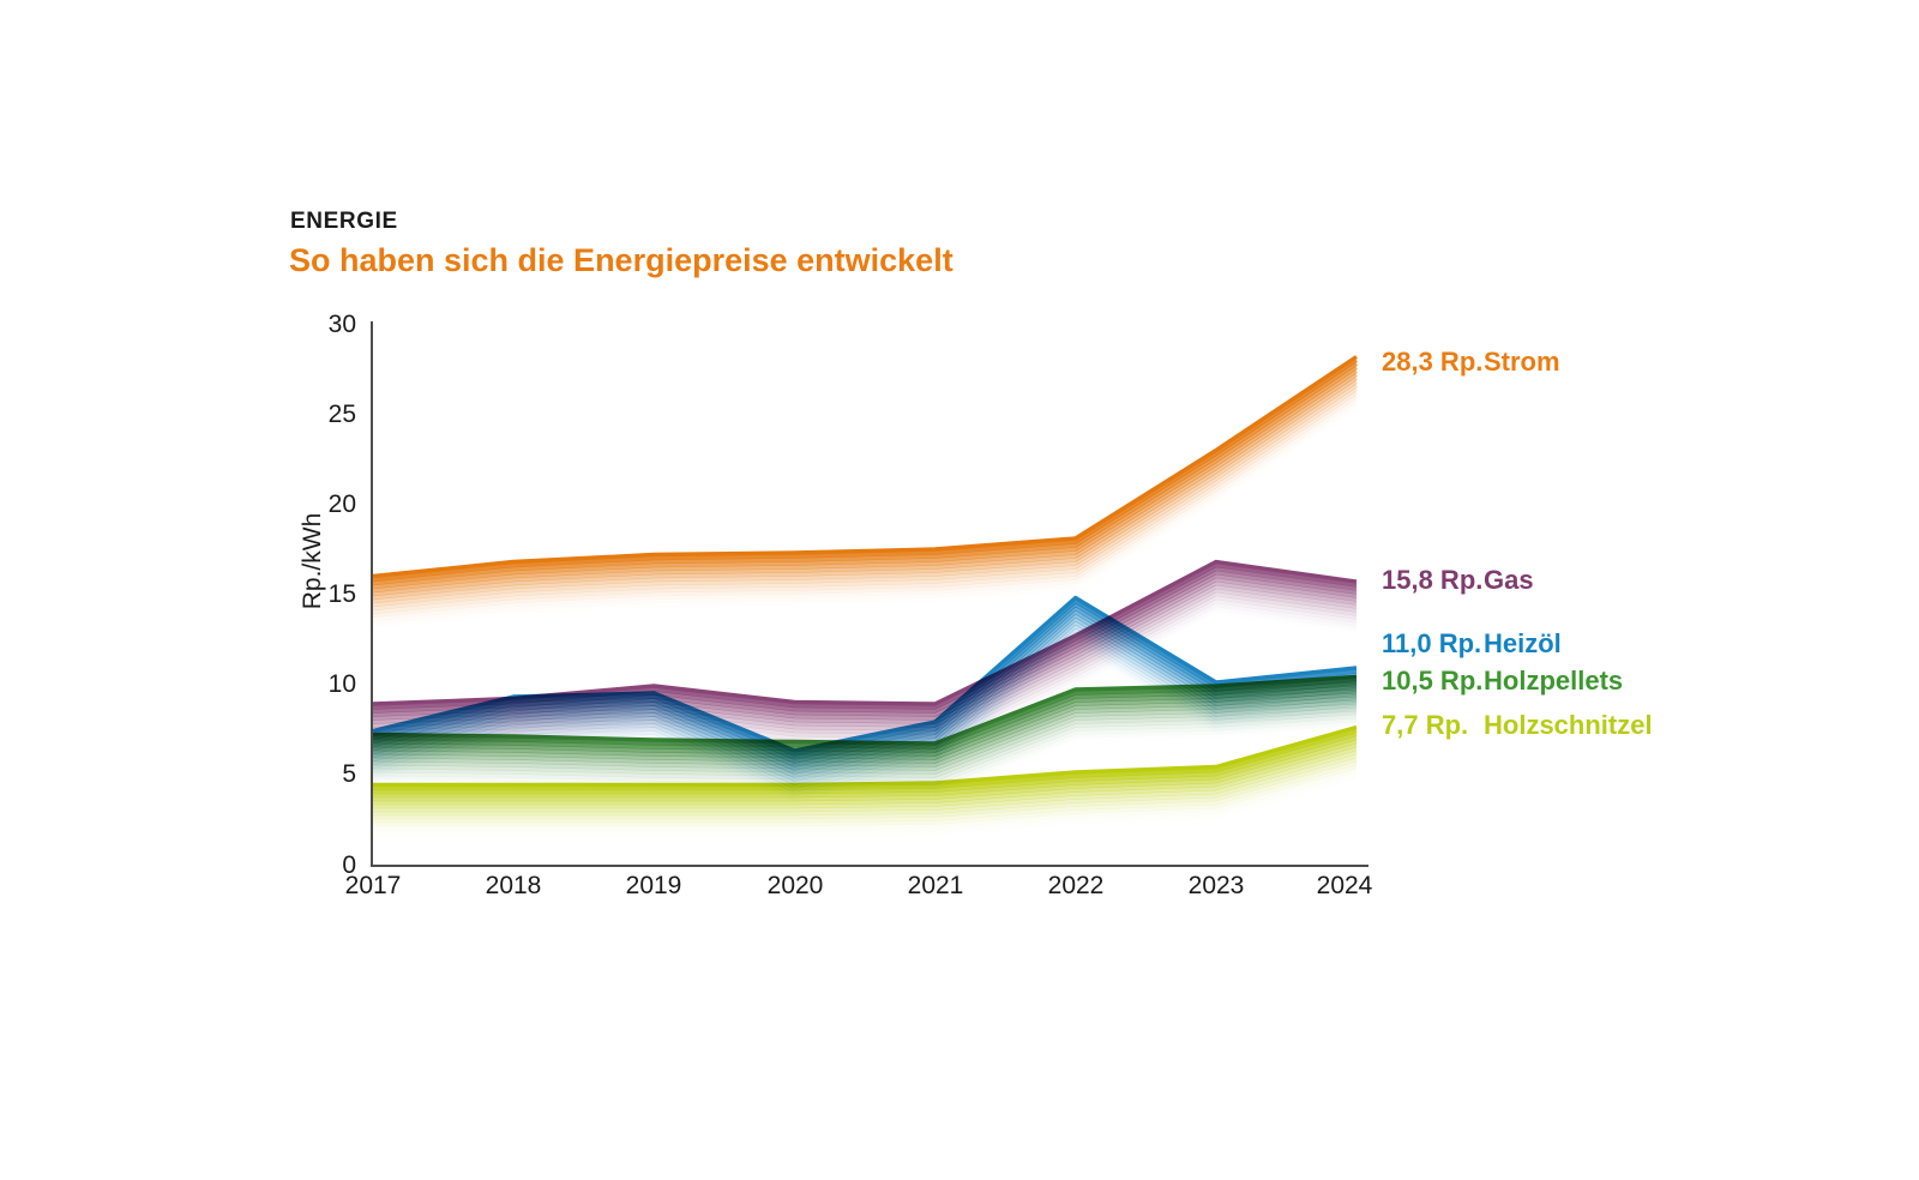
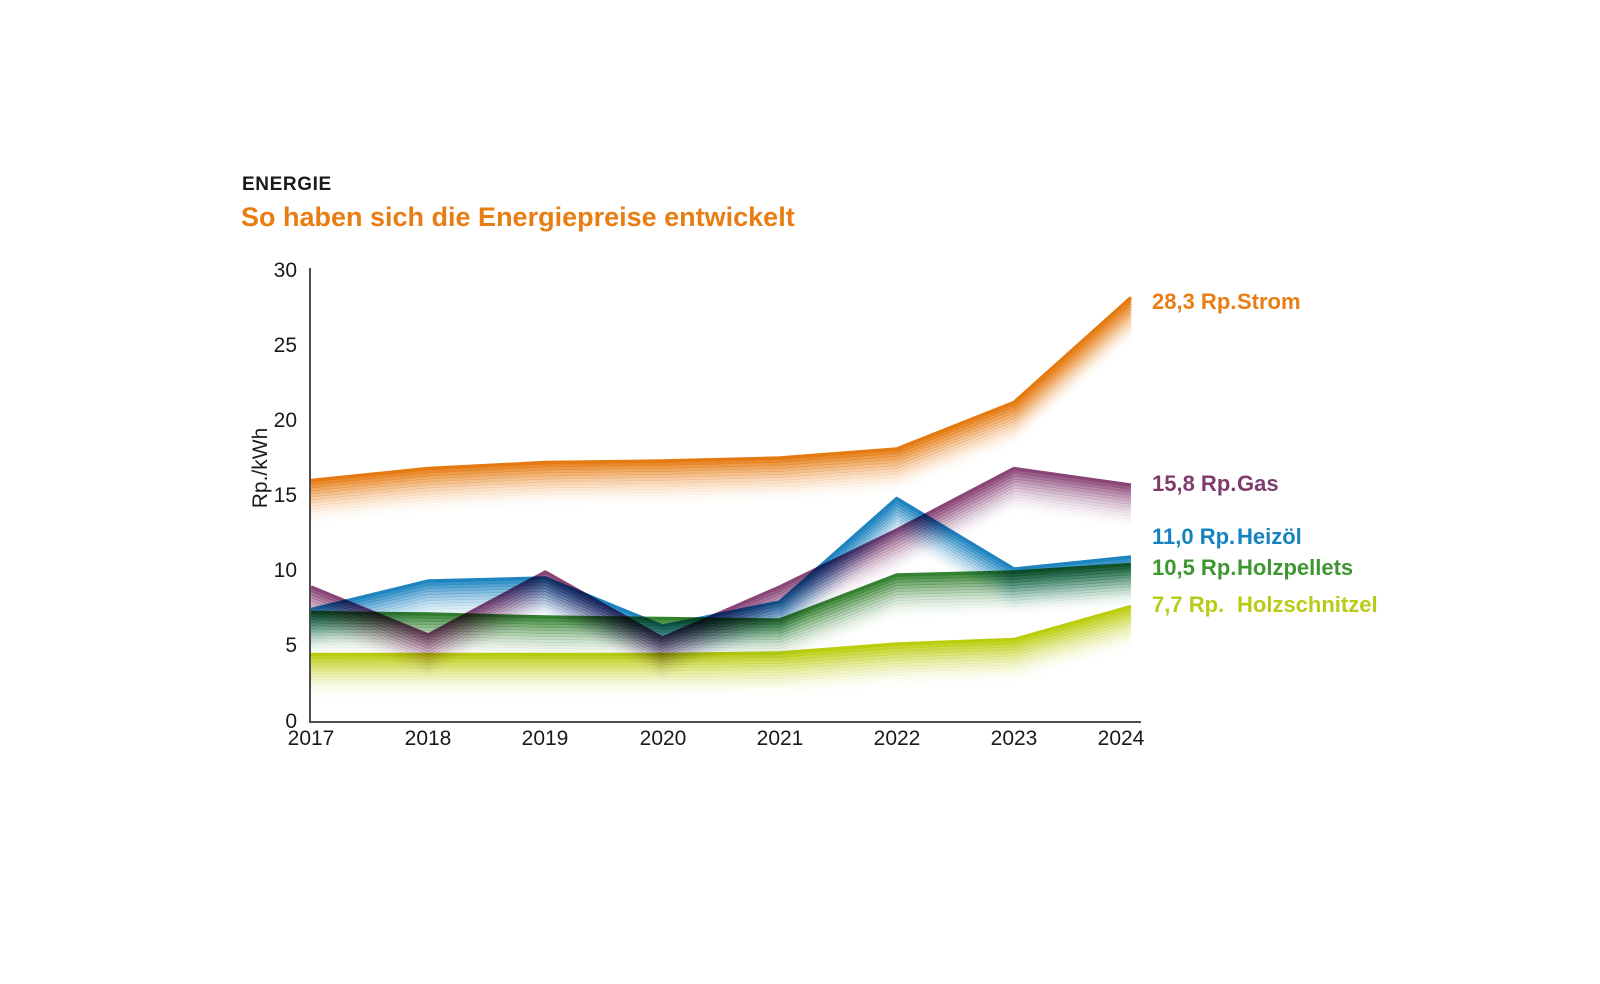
Gas/2018: 9.3 -> 5.8
Gas/2020: 9.1 -> 5.6
Strom/2023: 23.1 -> 21.3
